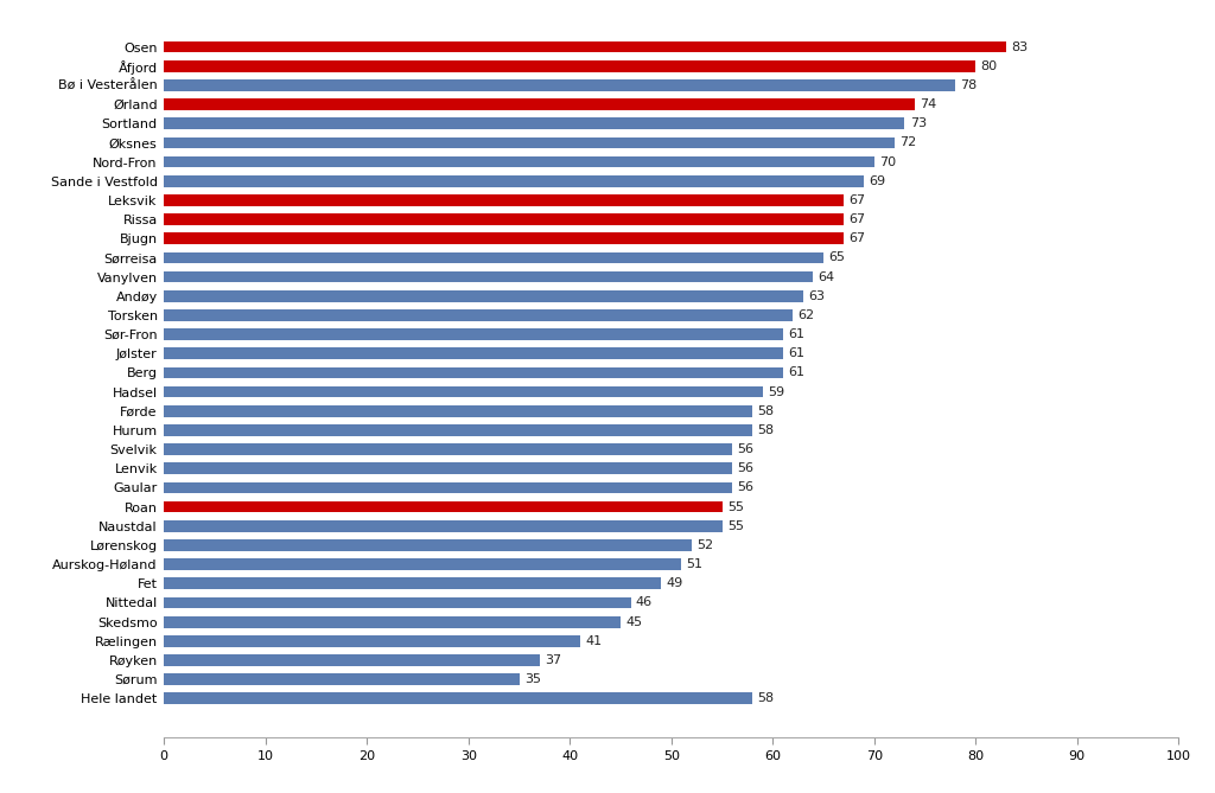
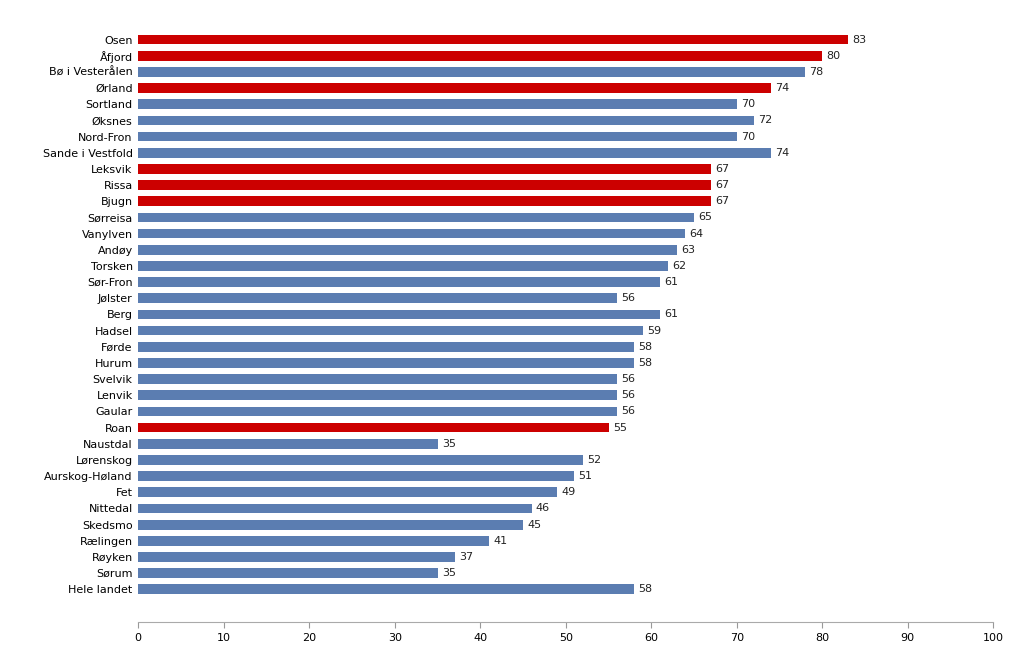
Sortland: 73 -> 70
Sande i Vestfold: 69 -> 74
Jølster: 61 -> 56
Naustdal: 55 -> 35
